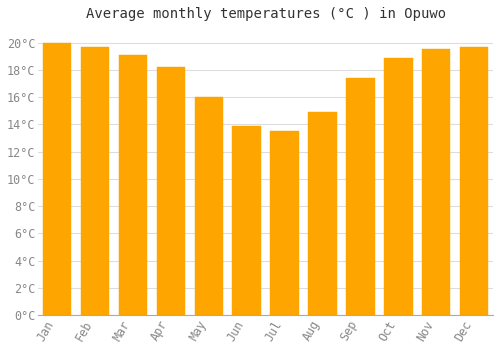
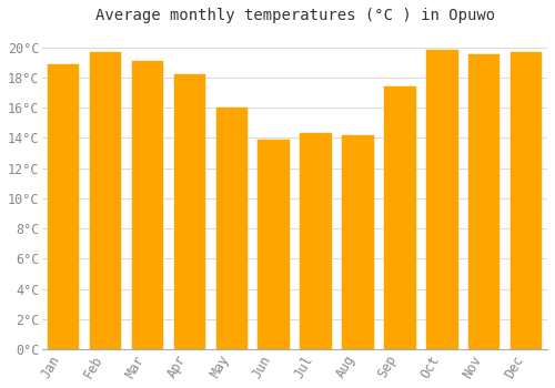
Jan: 20.0°C -> 18.9°C
Jul: 13.5°C -> 14.3°C
Aug: 14.9°C -> 14.2°C
Oct: 18.9°C -> 19.8°C
